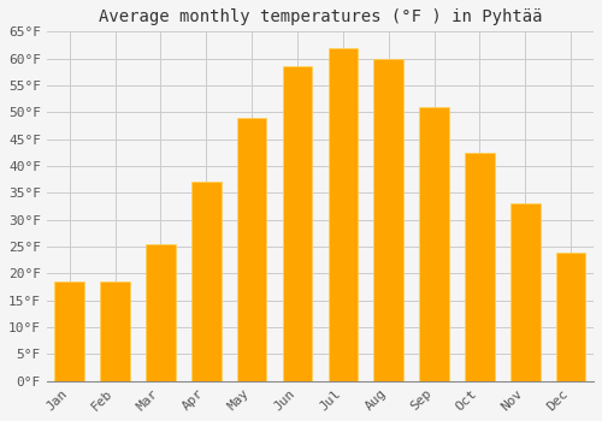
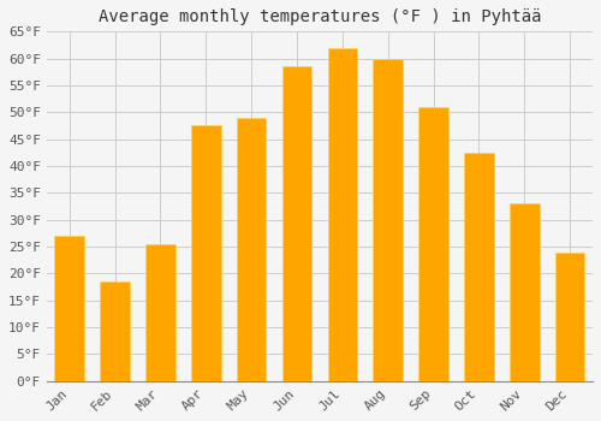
Jan: 18.5°F -> 27.0°F
Apr: 37.0°F -> 47.5°F
